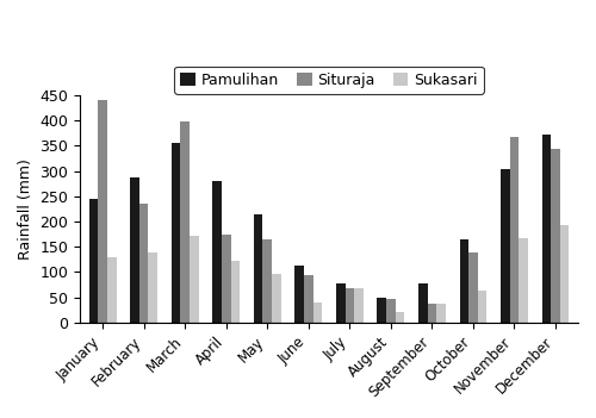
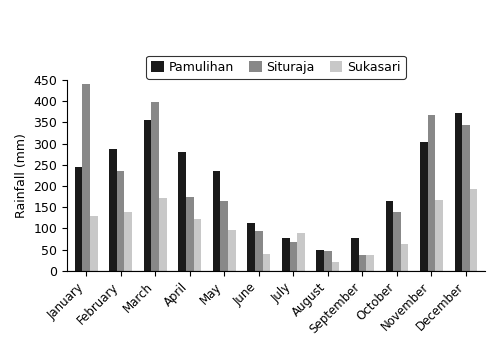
Pamulihan/May: 215 -> 235
Sukasari/July: 67 -> 90
